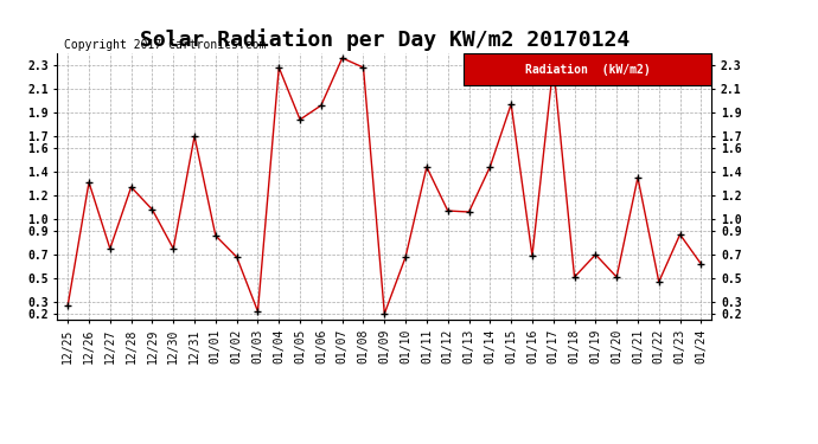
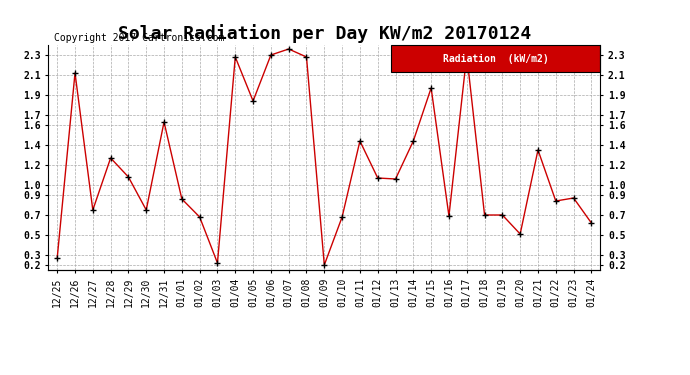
12/26: 1.31 -> 2.12
12/31: 1.70 -> 1.63
01/06: 1.96 -> 2.30
01/18: 0.51 -> 0.70
01/22: 0.47 -> 0.84
